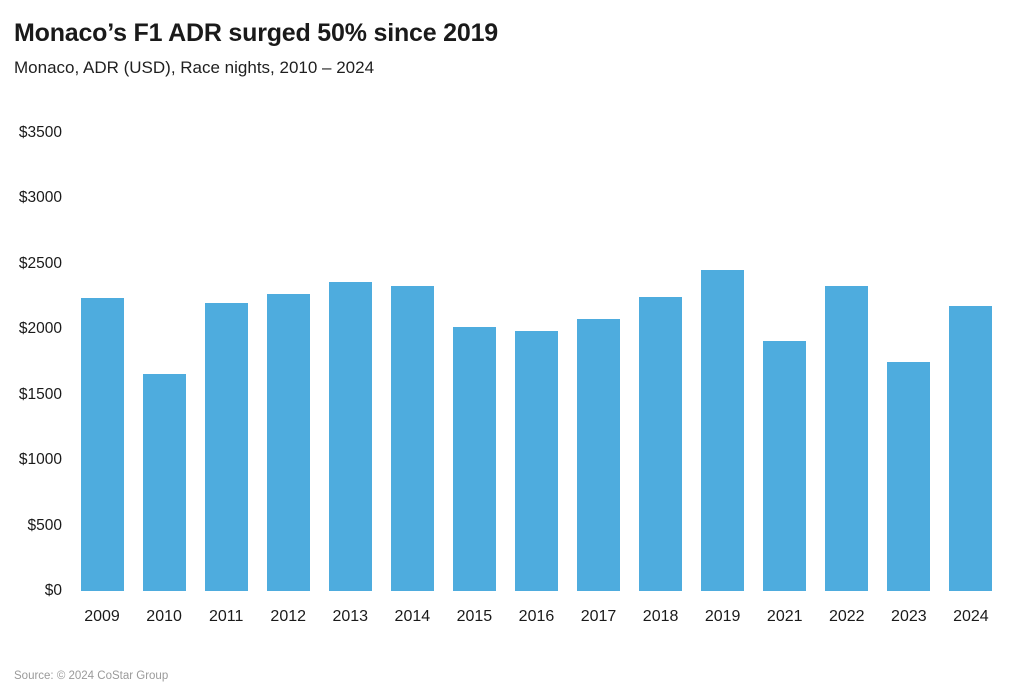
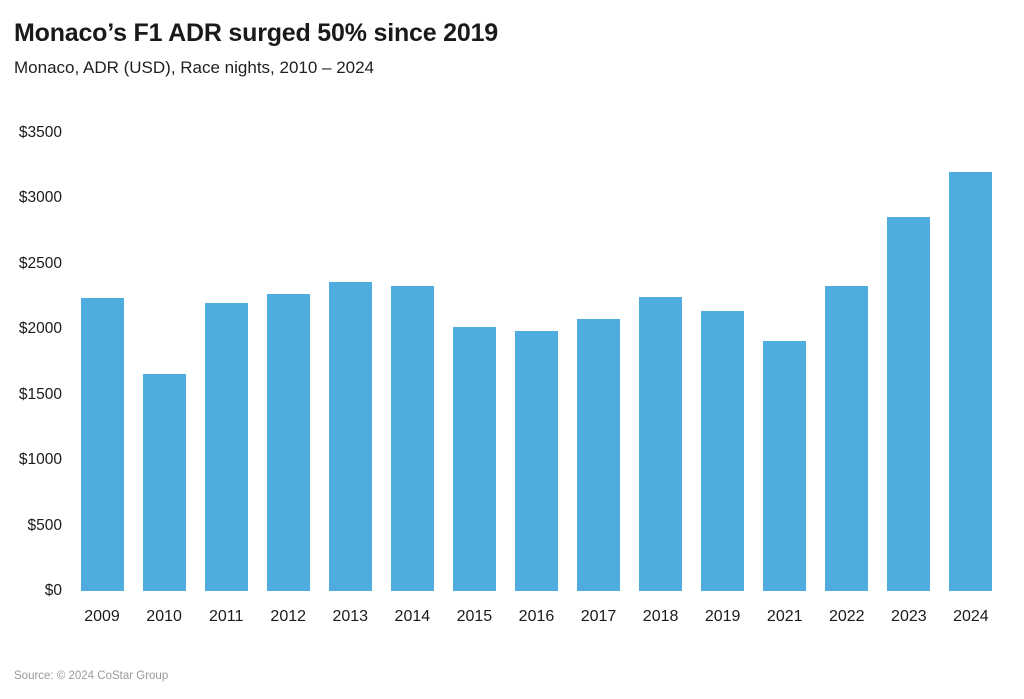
2019: $2450 -> $2140
2023: $1750 -> $2860
2024: $2180 -> $3200
